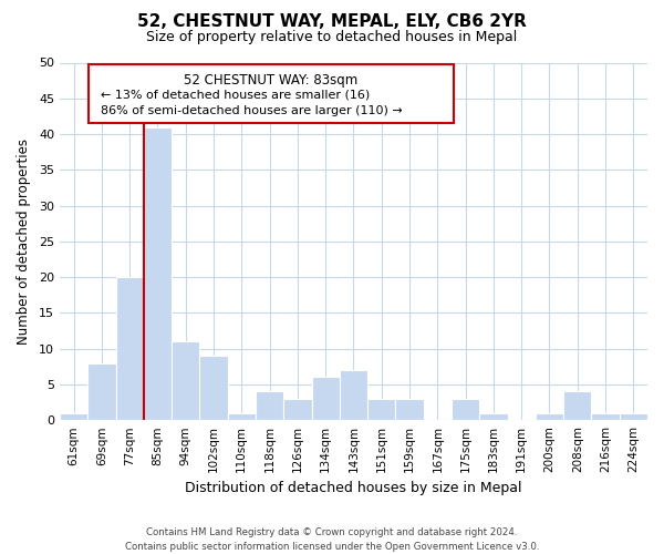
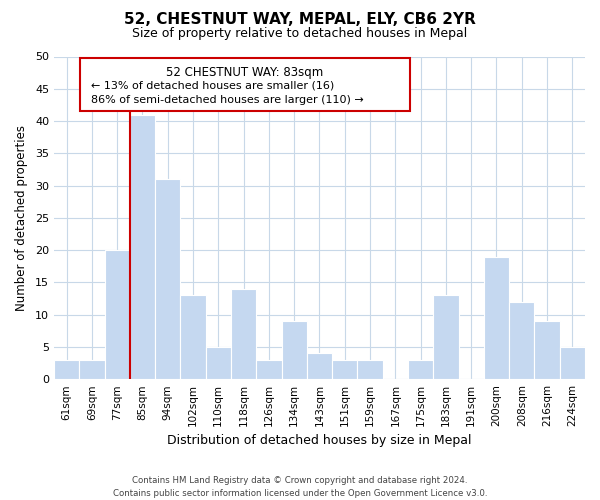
61sqm: 1 -> 3
69sqm: 8 -> 3
94sqm: 11 -> 31
102sqm: 9 -> 13
110sqm: 1 -> 5
118sqm: 4 -> 14
134sqm: 6 -> 9
143sqm: 7 -> 4
183sqm: 1 -> 13
200sqm: 1 -> 19
208sqm: 4 -> 12
216sqm: 1 -> 9
224sqm: 1 -> 5
